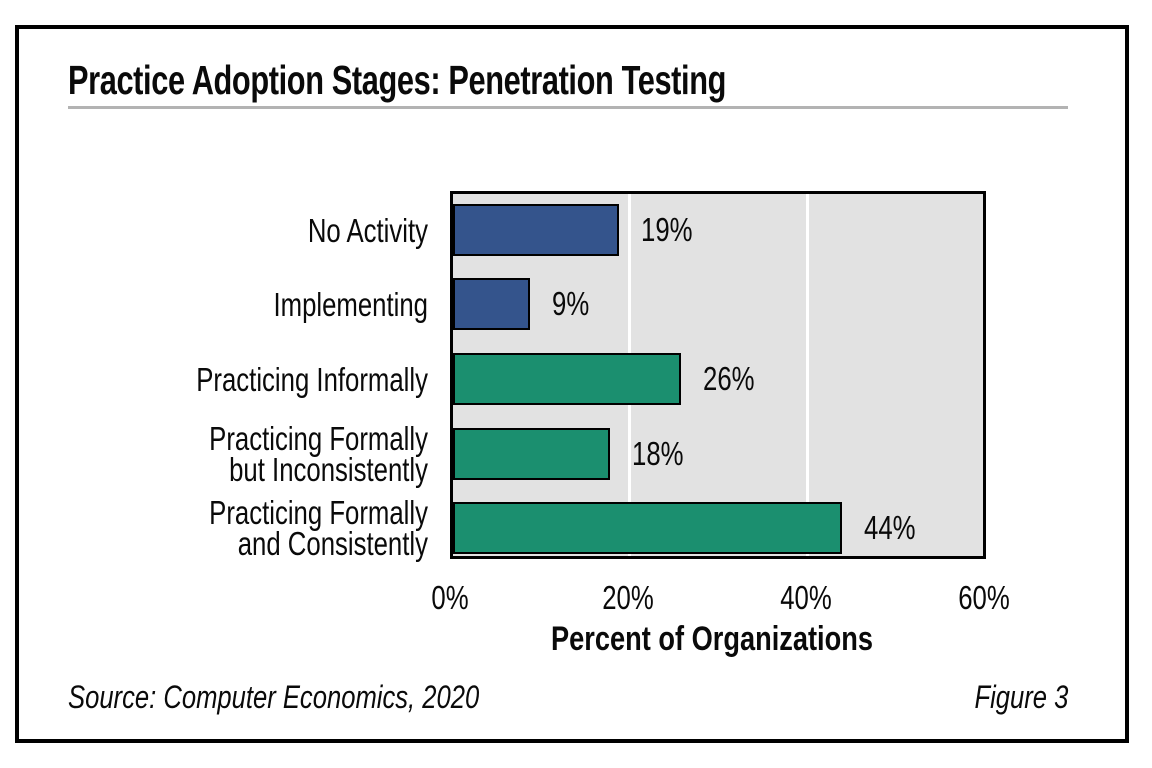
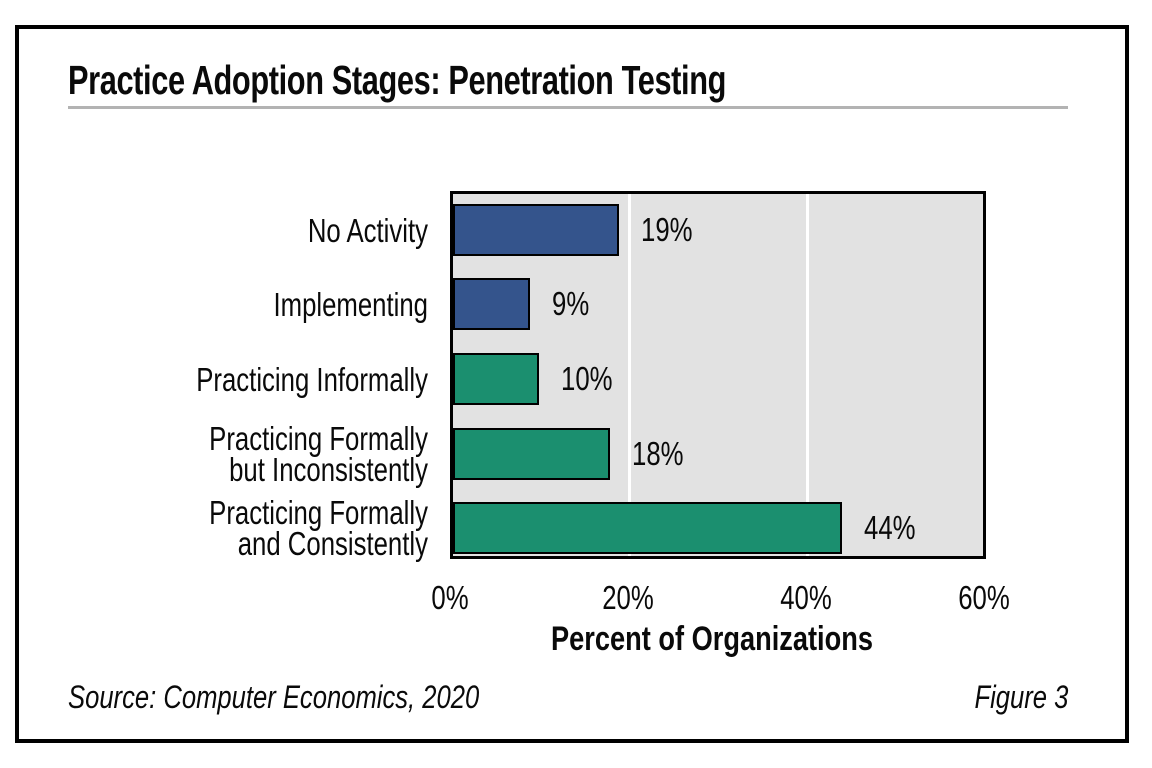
Practicing Informally: 26% -> 10%
